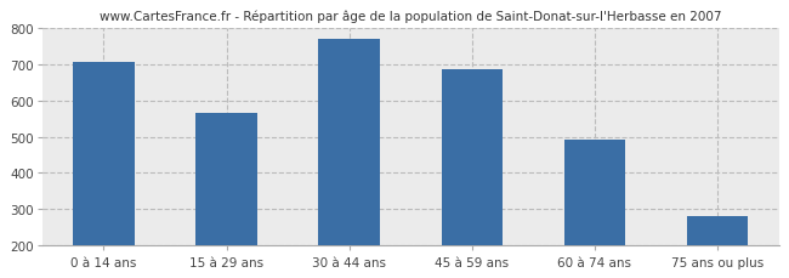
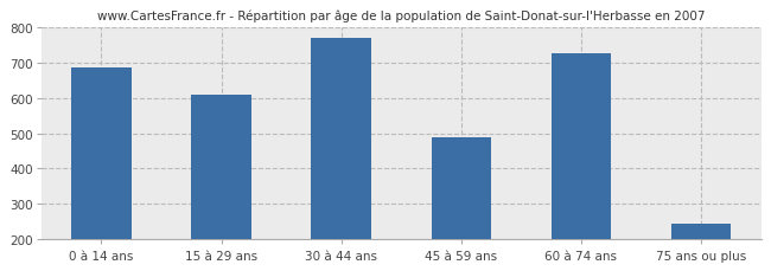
0 à 14 ans: 705 -> 685
15 à 29 ans: 567 -> 610
45 à 59 ans: 687 -> 490
60 à 74 ans: 492 -> 725
75 ans ou plus: 280 -> 245
